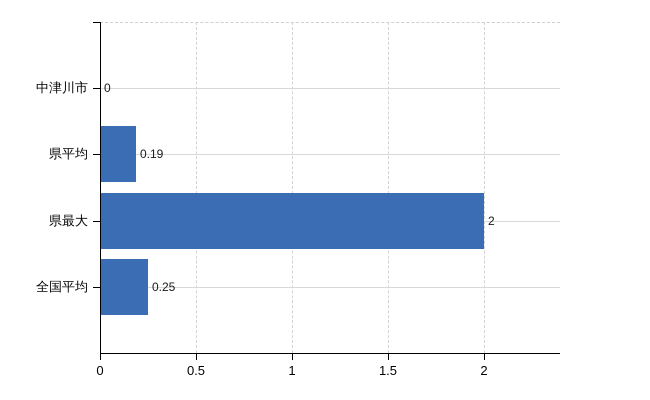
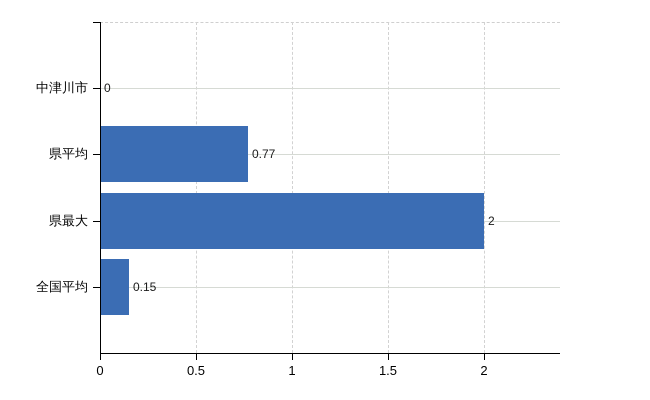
県平均: 0.19 -> 0.77
全国平均: 0.25 -> 0.15
